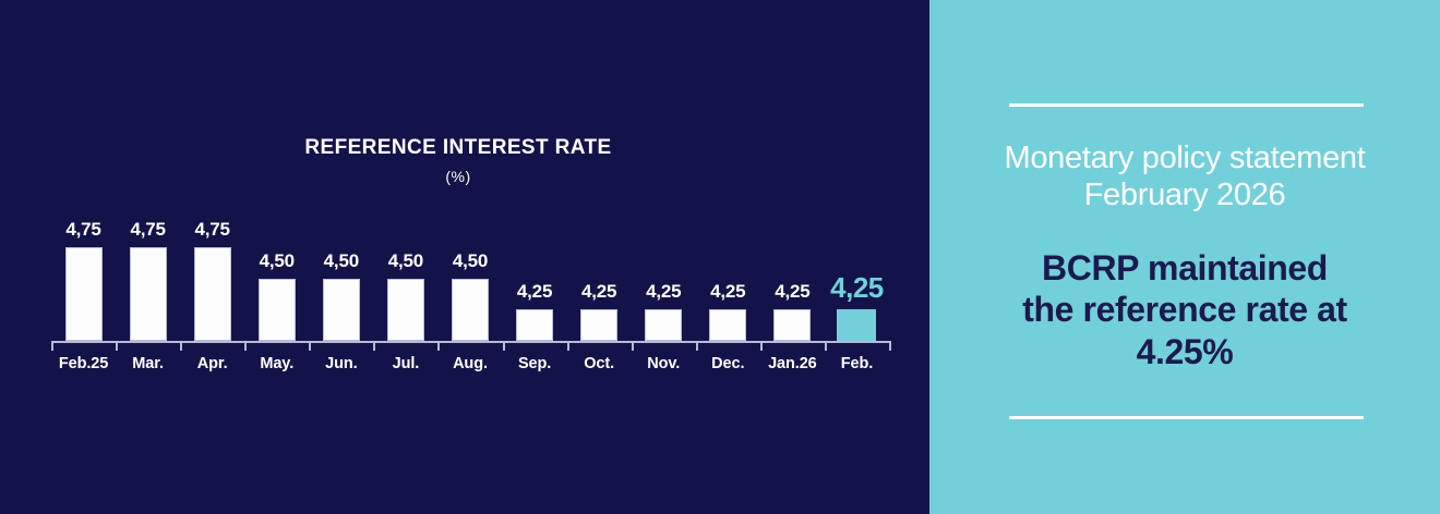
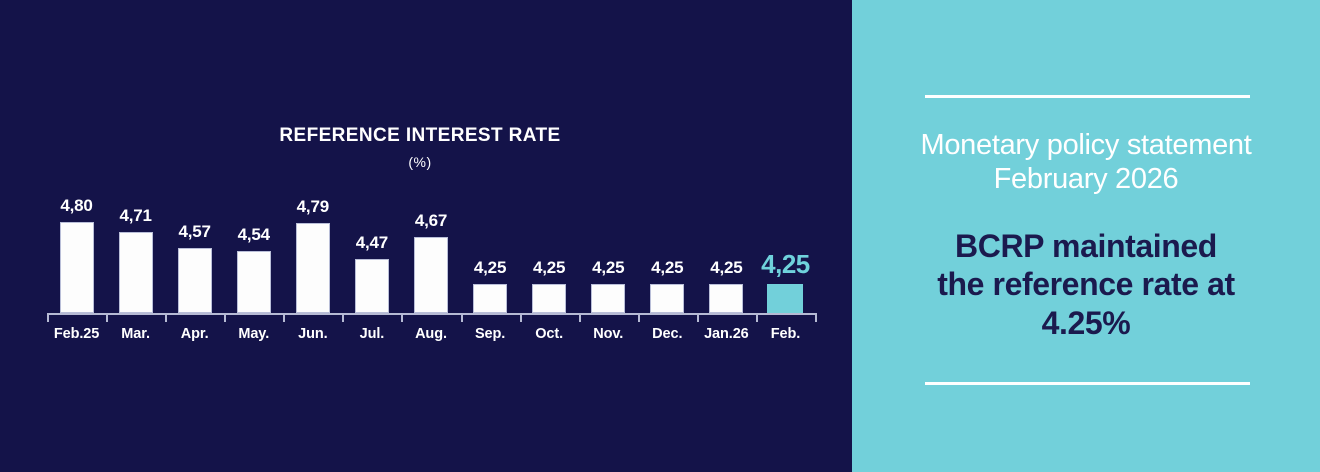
Feb.25: 4,75 -> 4,80
Mar.: 4,75 -> 4,71
Apr.: 4,75 -> 4,57
May.: 4,50 -> 4,54
Jun.: 4,50 -> 4,79
Jul.: 4,50 -> 4,47
Aug.: 4,50 -> 4,67
